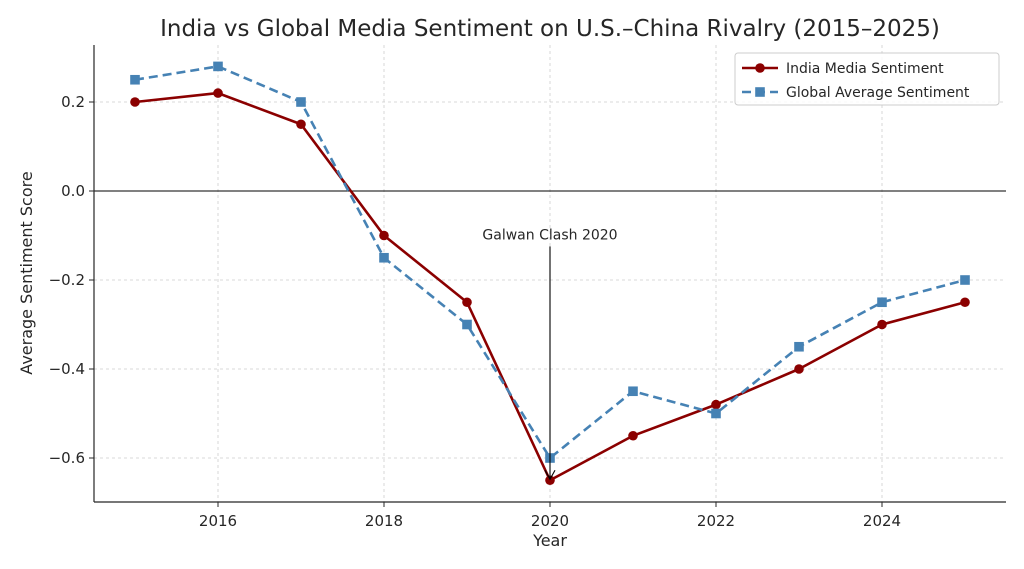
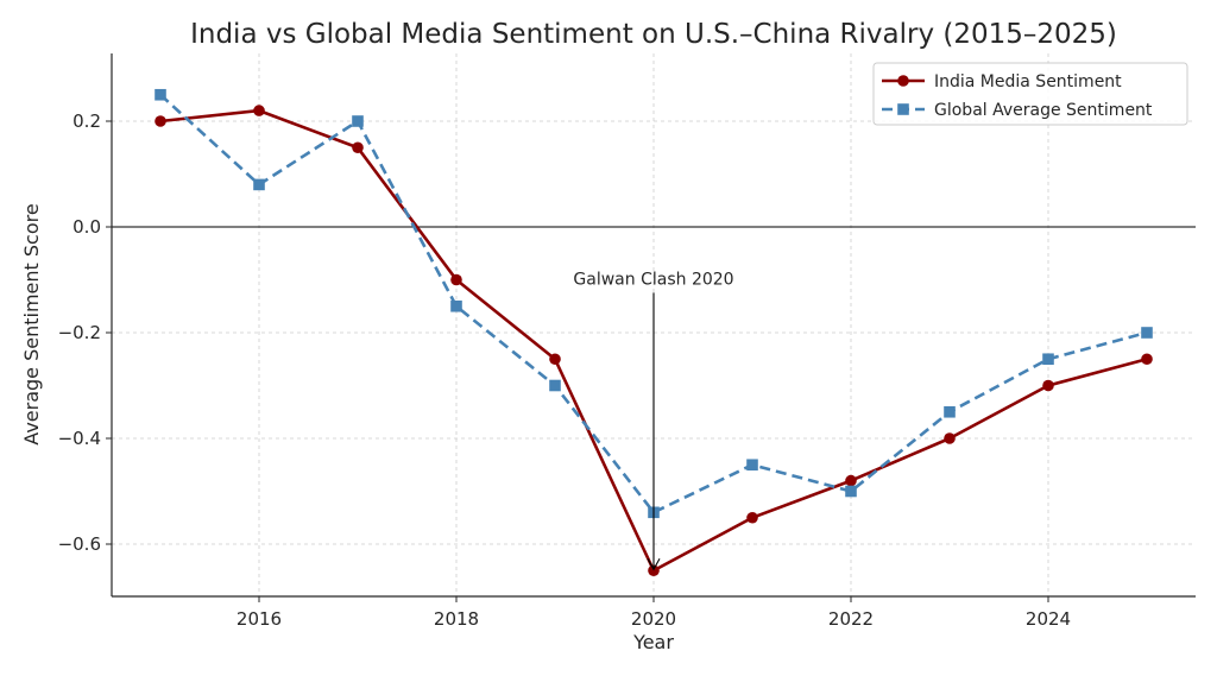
Global Average Sentiment/2016: 0.28 -> 0.08
Global Average Sentiment/2020: -0.60 -> -0.54
